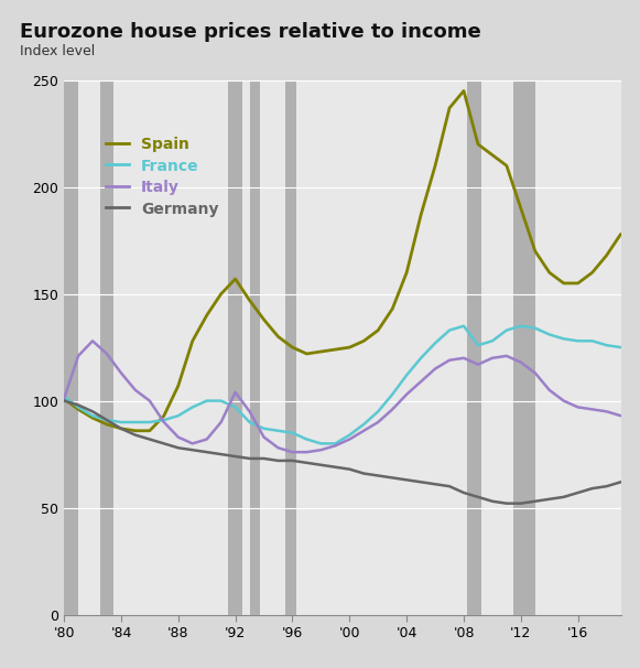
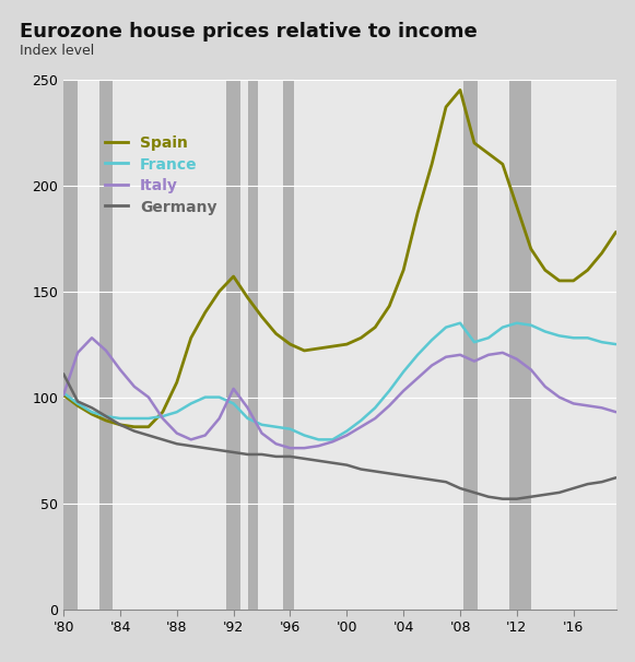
Germany/'80: 100 -> 111
